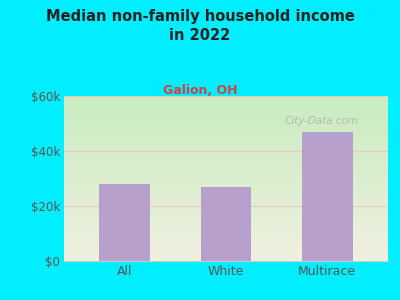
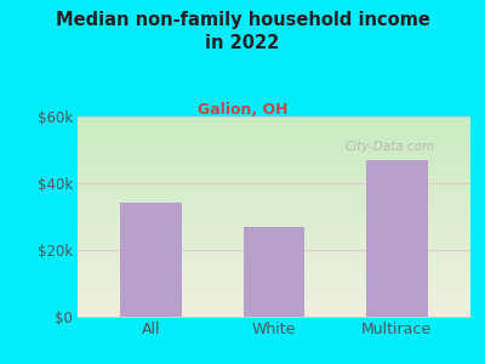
All: $28k -> $34k
